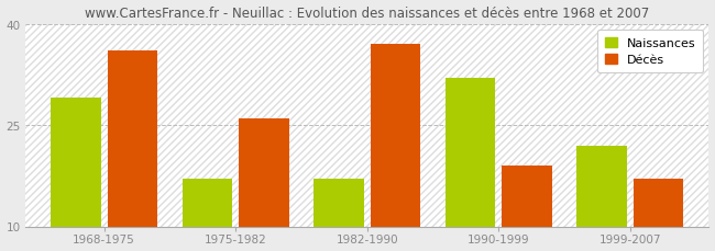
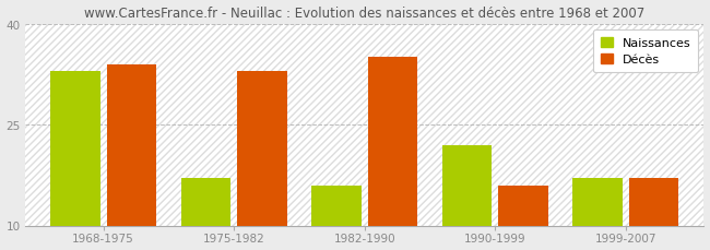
Naissances/1968-1975: 29 -> 33
Décès/1968-1975: 36 -> 34
Décès/1975-1982: 26 -> 33
Naissances/1982-1990: 17 -> 16
Décès/1982-1990: 37 -> 35
Naissances/1990-1999: 32 -> 22
Décès/1990-1999: 19 -> 16
Naissances/1999-2007: 22 -> 17
